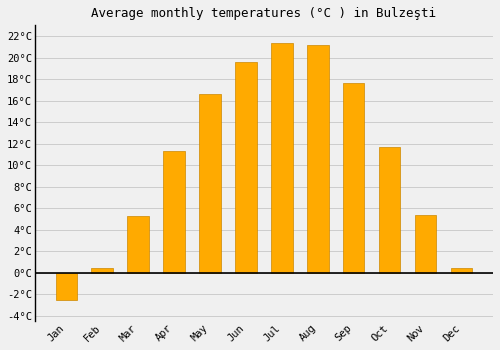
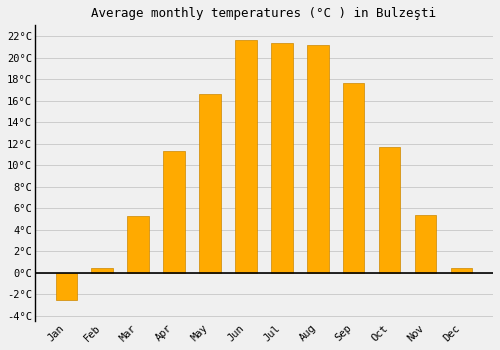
Jun: 19.6°C -> 21.6°C
